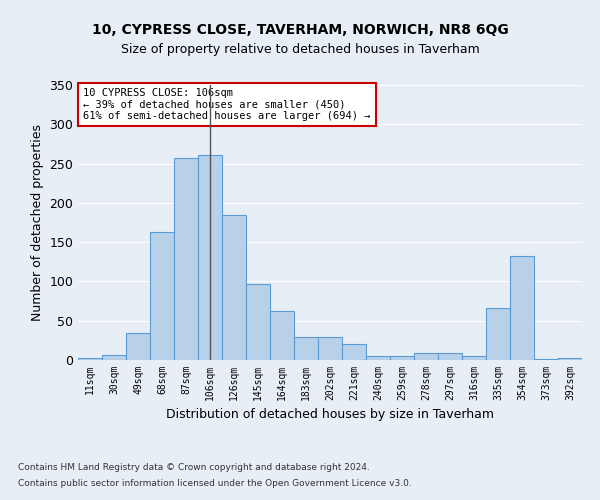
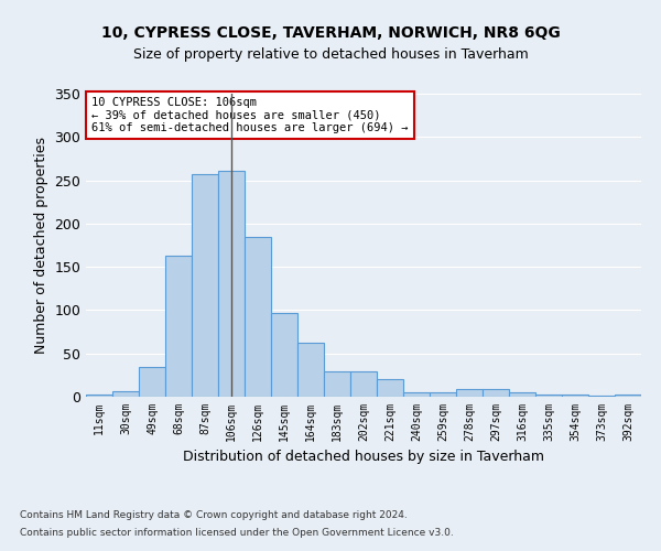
335sqm: 66 -> 3
354sqm: 132 -> 2
